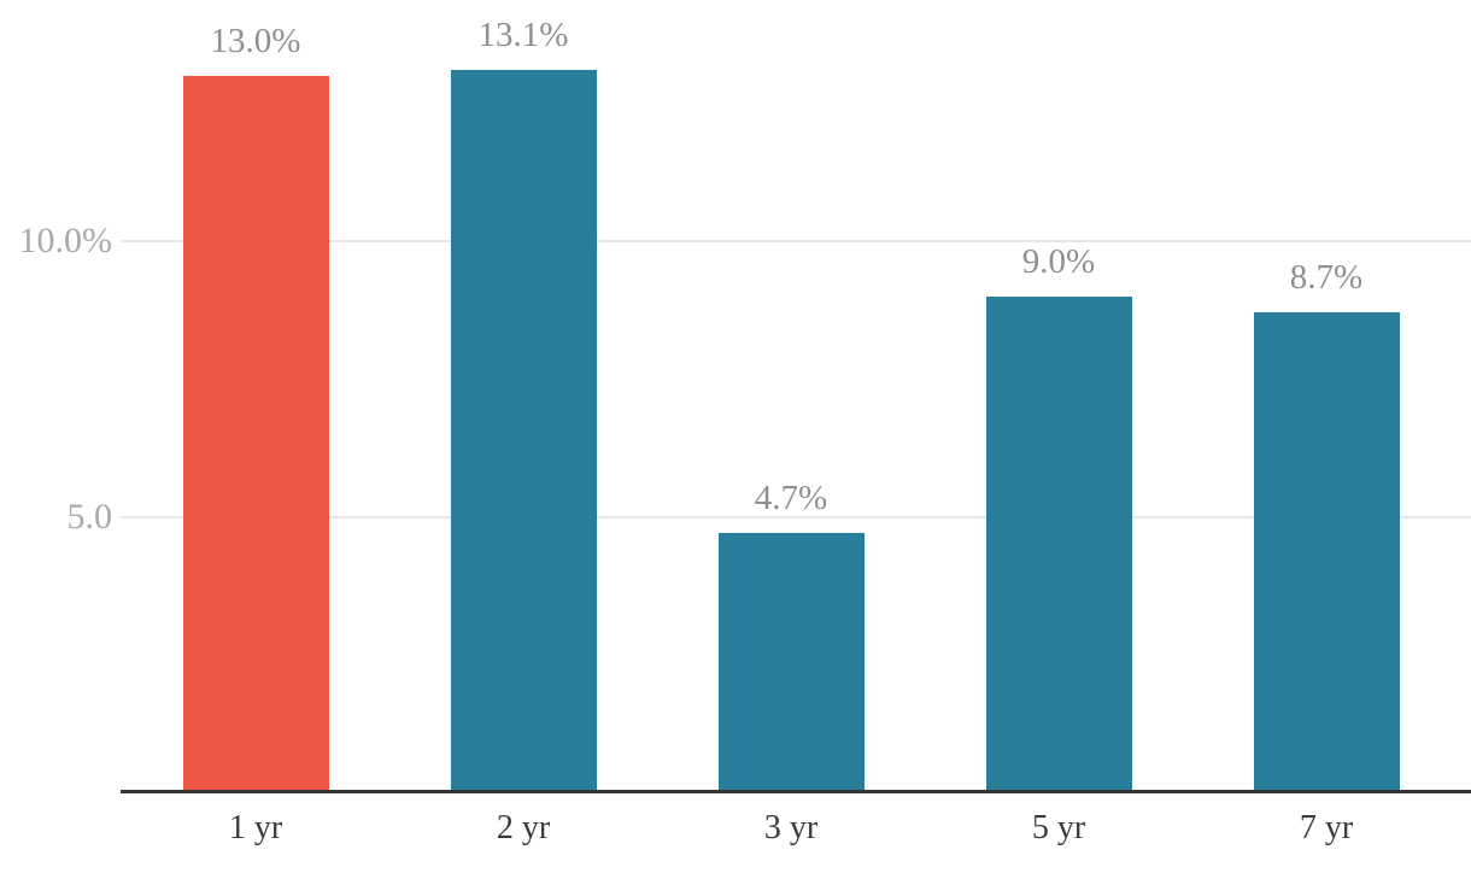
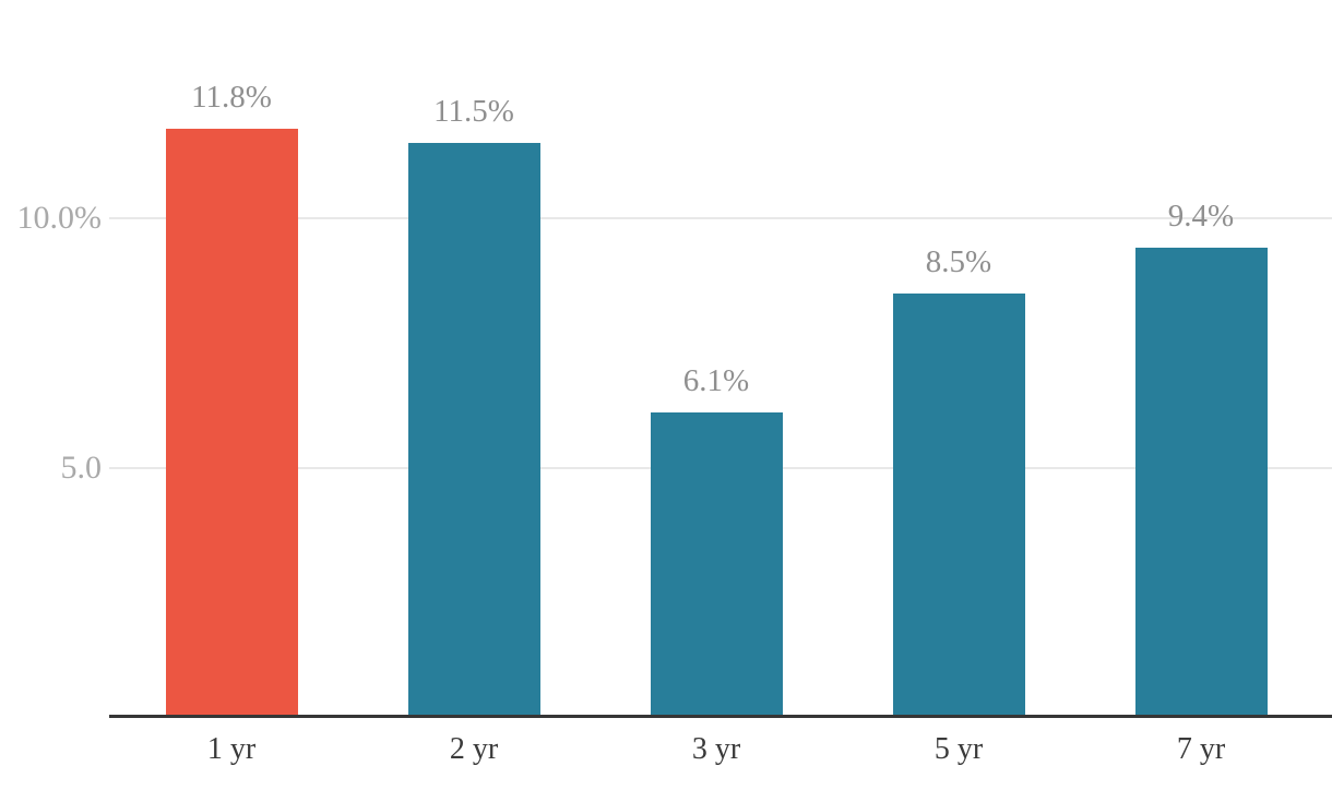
1 yr: 13.0% -> 11.8%
2 yr: 13.1% -> 11.5%
3 yr: 4.7% -> 6.1%
5 yr: 9.0% -> 8.5%
7 yr: 8.7% -> 9.4%
